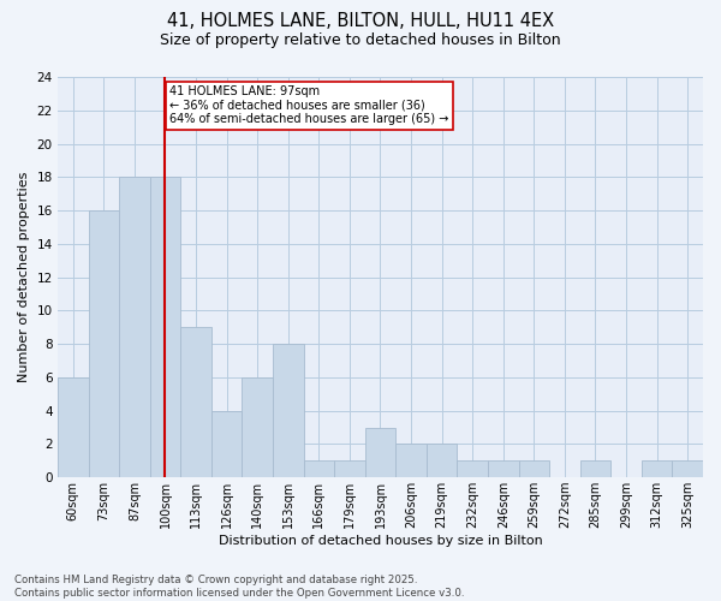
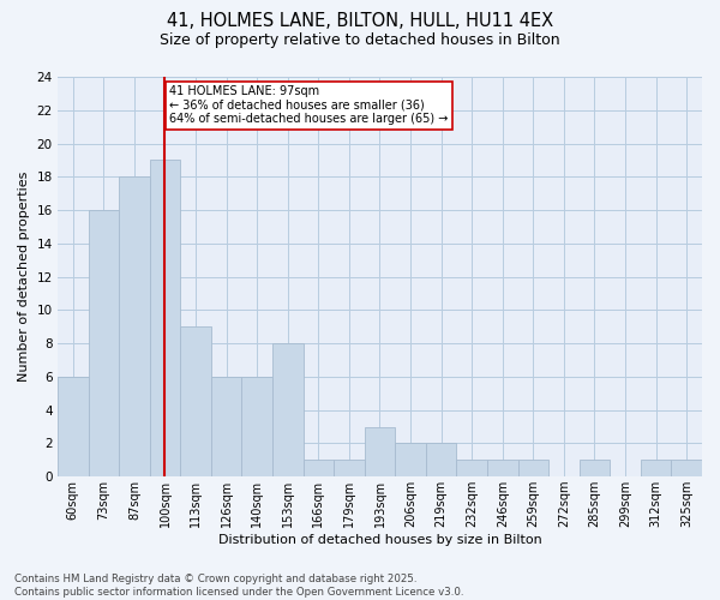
100sqm: 18 -> 19
126sqm: 4 -> 6
